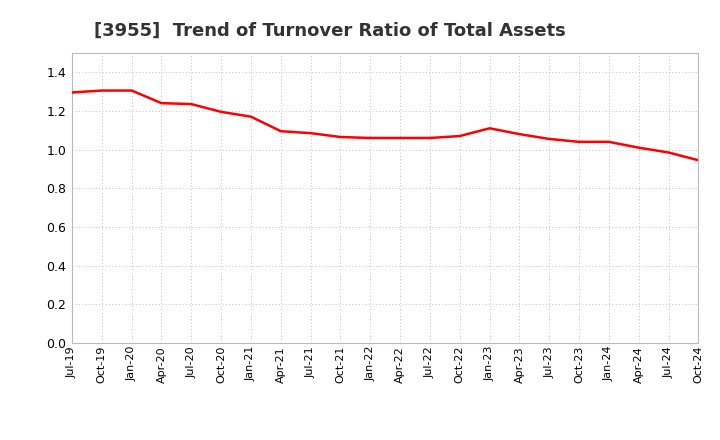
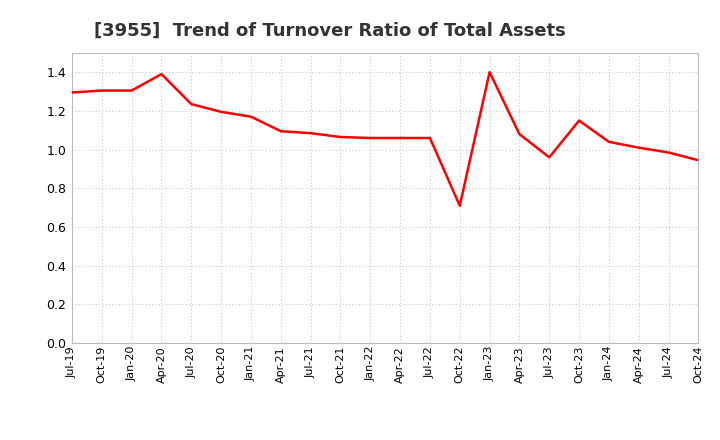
Apr-20: 1.24 -> 1.39
Oct-22: 1.07 -> 0.71
Jan-23: 1.11 -> 1.40
Jul-23: 1.05 -> 0.96
Oct-23: 1.04 -> 1.15
